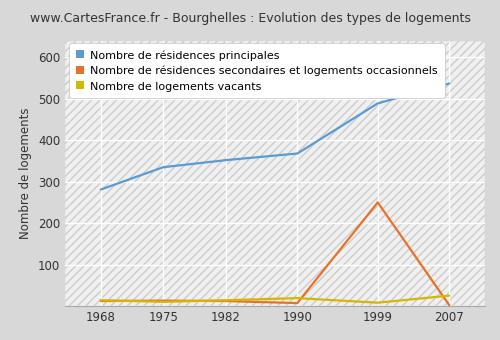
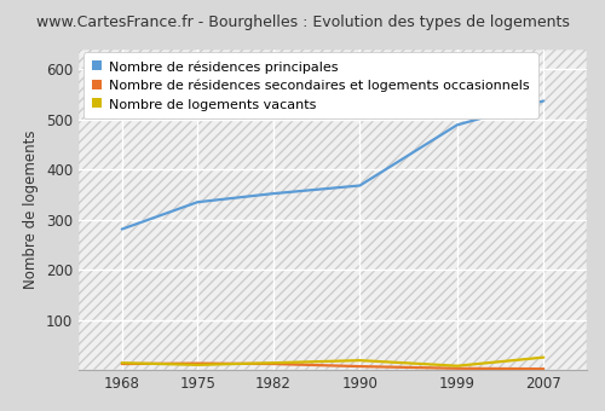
Nombre de résidences secondaires et logements occasionnels/1999: 250 -> 3
